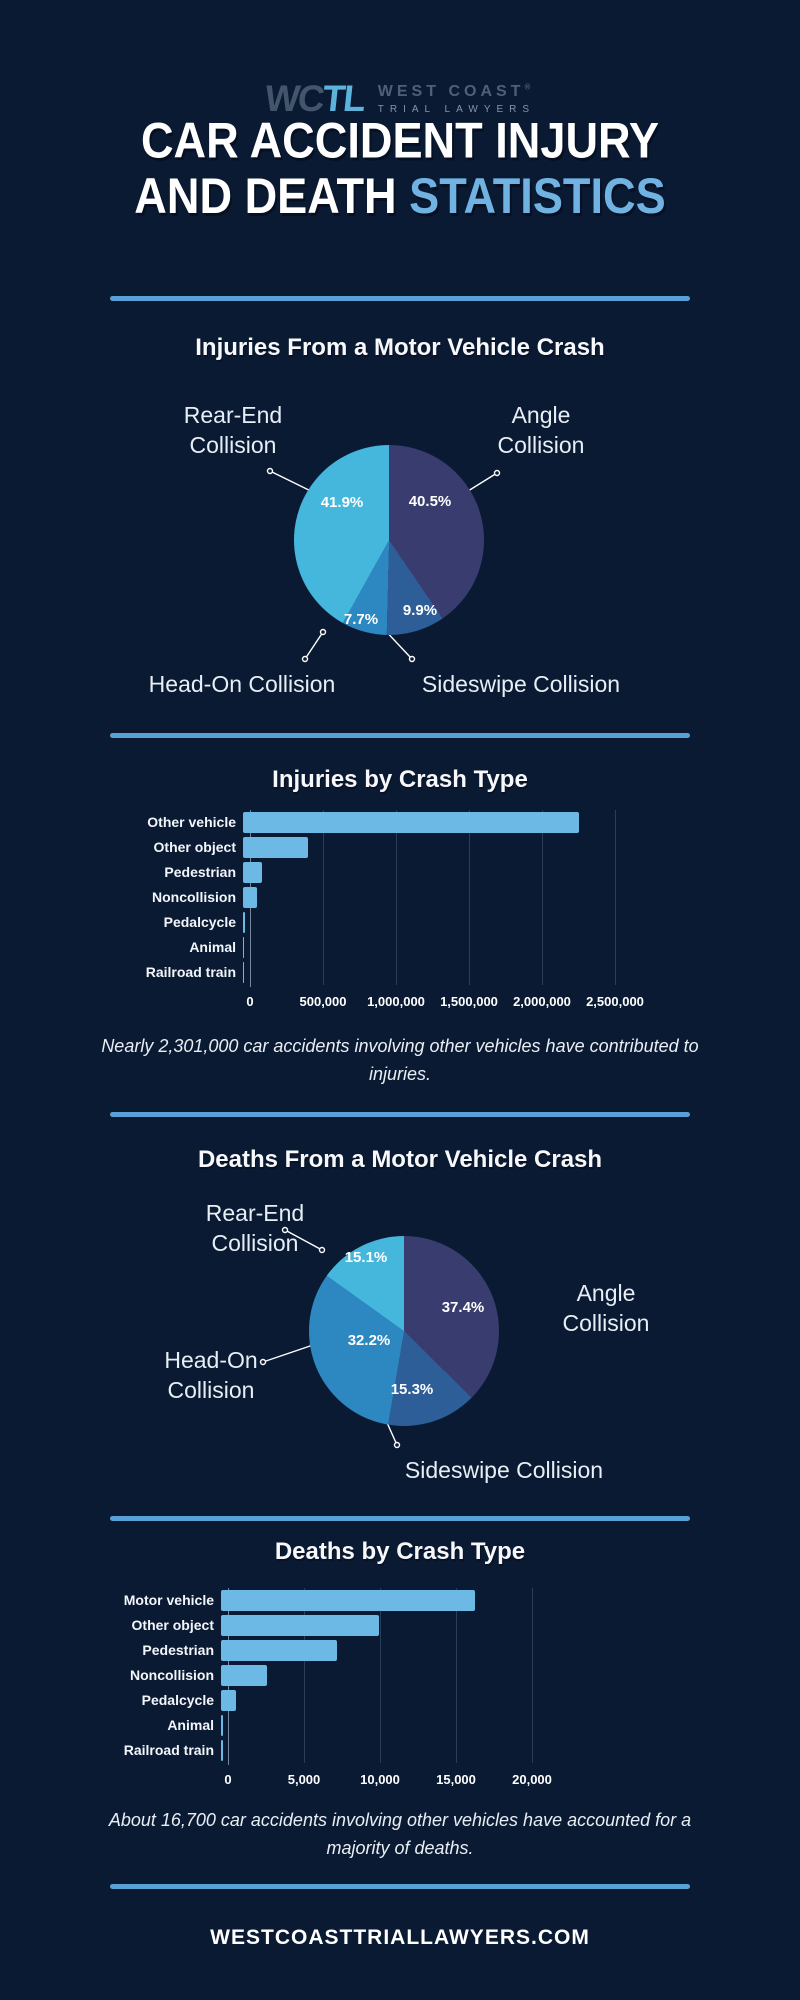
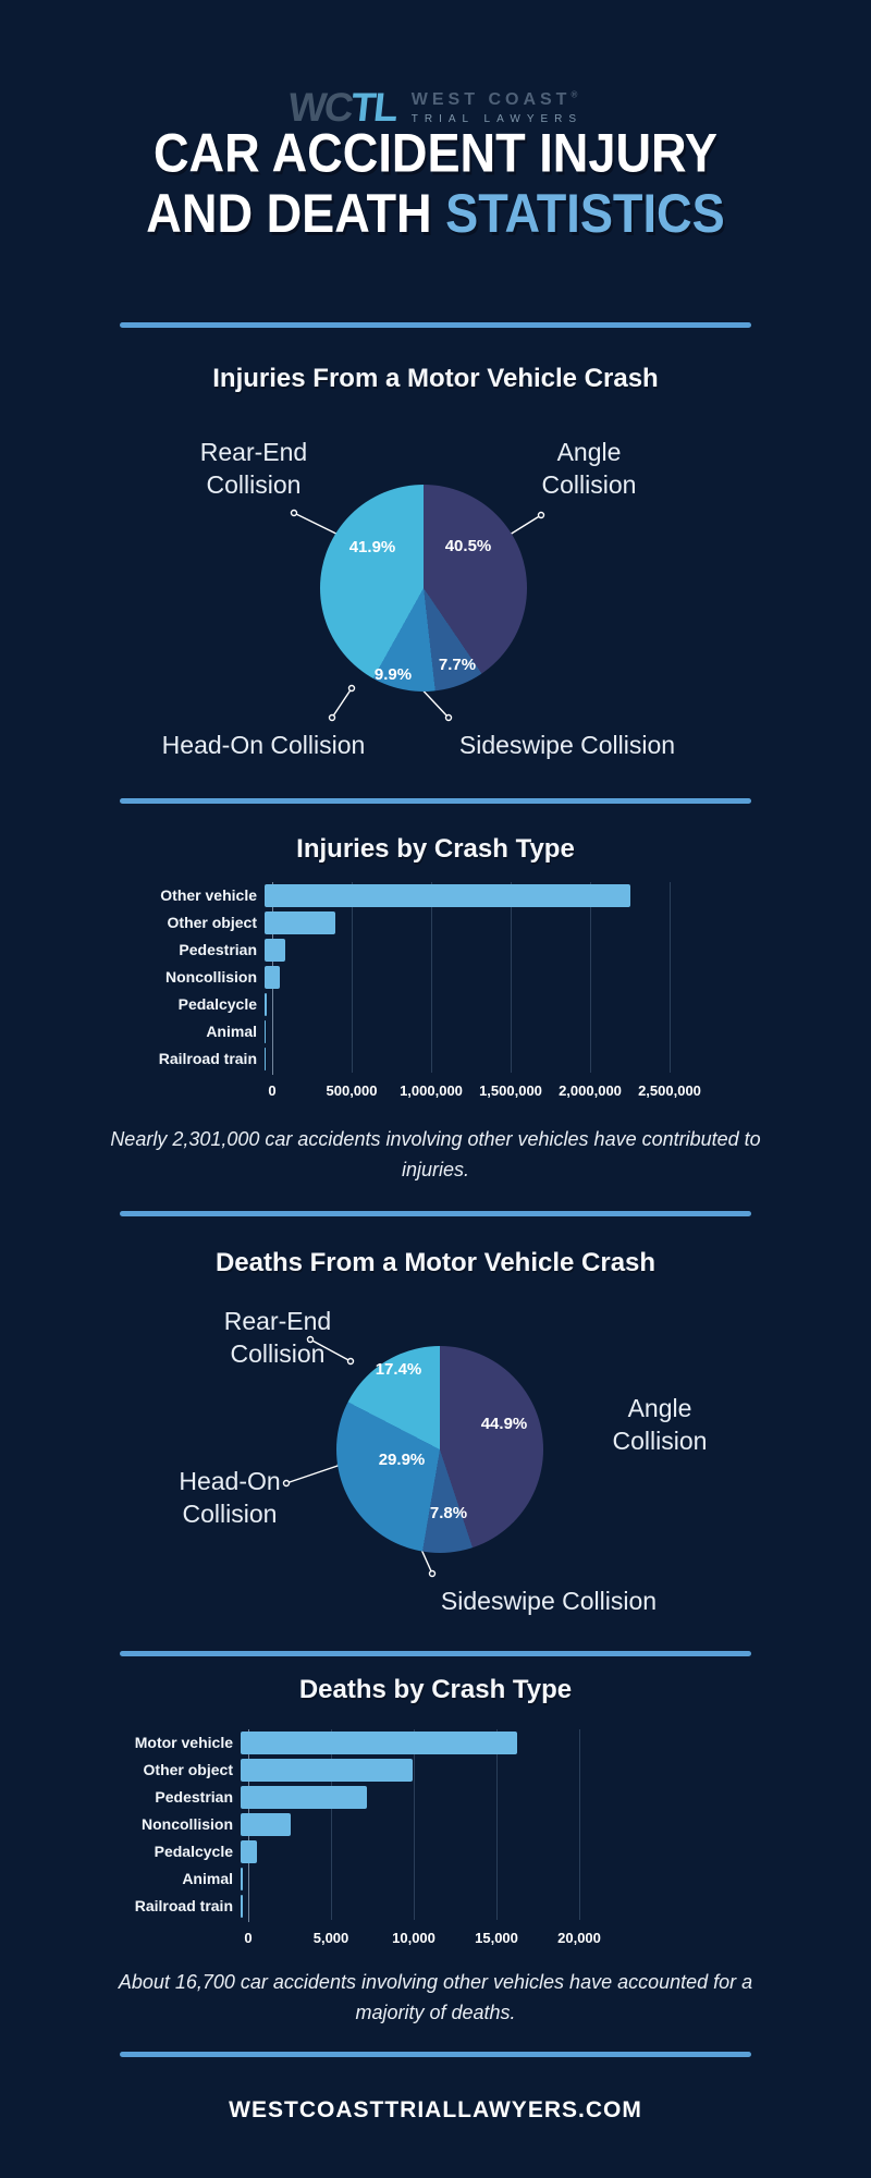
Injuries From a Motor Vehicle Crash/Sideswipe Collision: 9.9% -> 7.7%
Injuries From a Motor Vehicle Crash/Head-On Collision: 7.7% -> 9.9%
Deaths From a Motor Vehicle Crash/Angle Collision: 37.4% -> 44.9%
Deaths From a Motor Vehicle Crash/Sideswipe Collision: 15.3% -> 7.8%
Deaths From a Motor Vehicle Crash/Head-On Collision: 32.2% -> 29.9%
Deaths From a Motor Vehicle Crash/Rear-End Collision: 15.1% -> 17.4%
